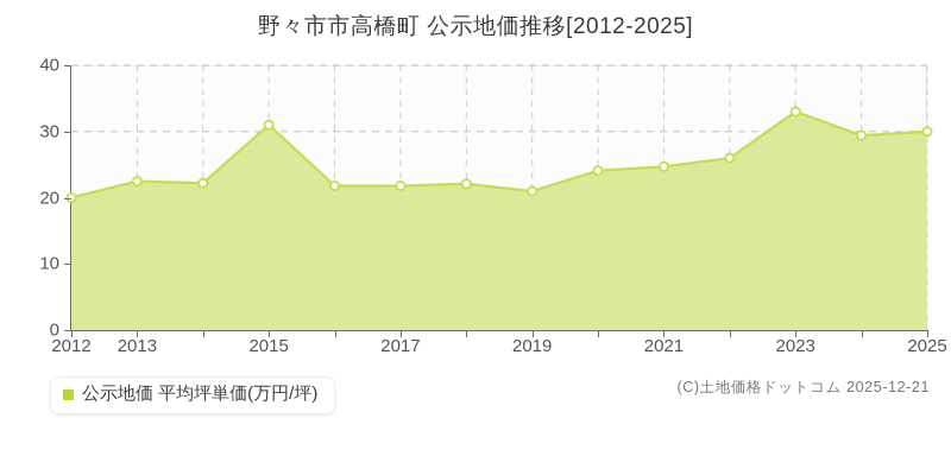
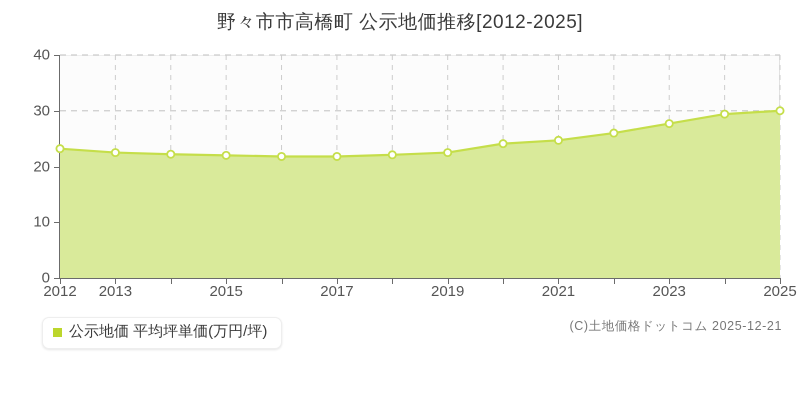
2012: 20 -> 23
2015: 31 -> 22
2019: 21 -> 22
2023: 33 -> 28
